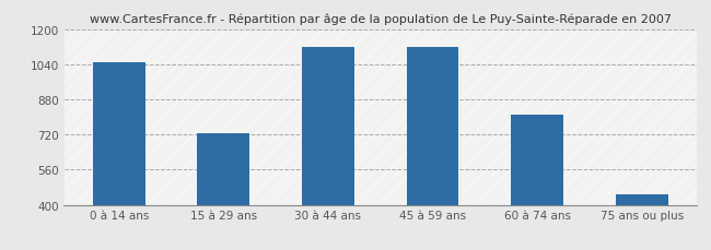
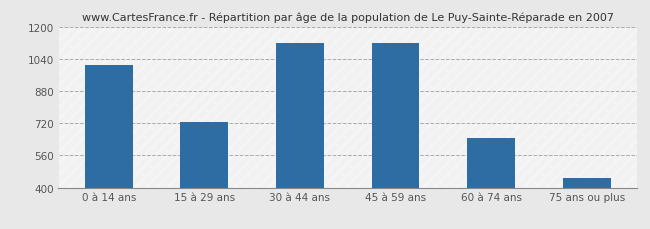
0 à 14 ans: 1050 -> 1010
60 à 74 ans: 810 -> 648
